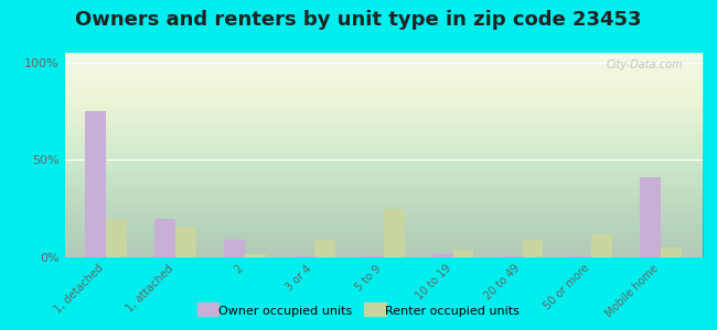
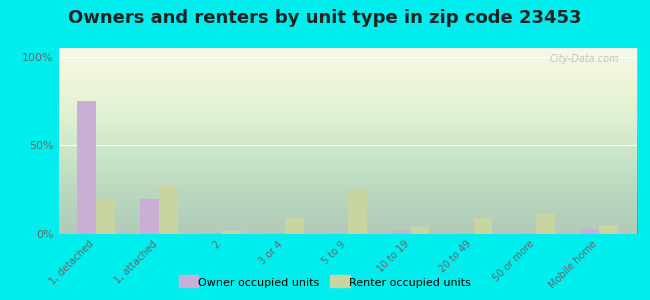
Renter occupied units/1, attached: 16% -> 27%
Owner occupied units/2: 9% -> 0%
Owner occupied units/Mobile home: 41% -> 3%
